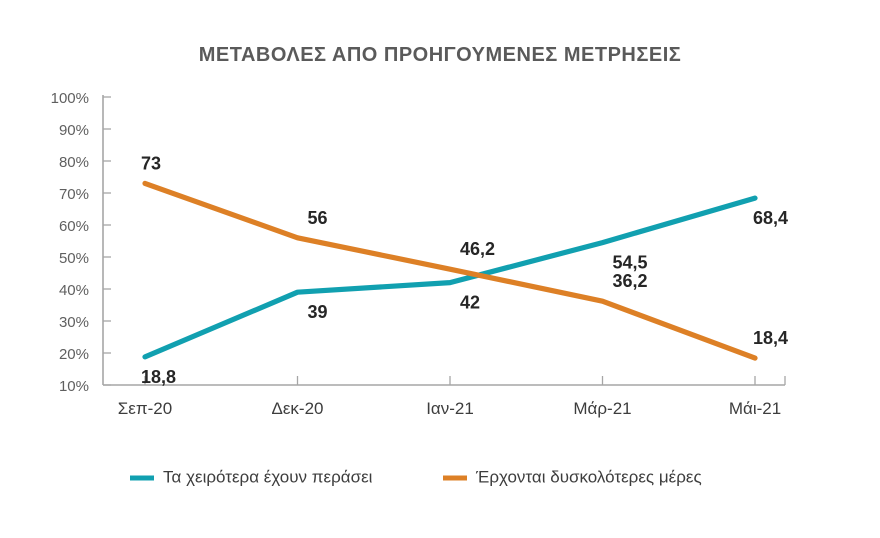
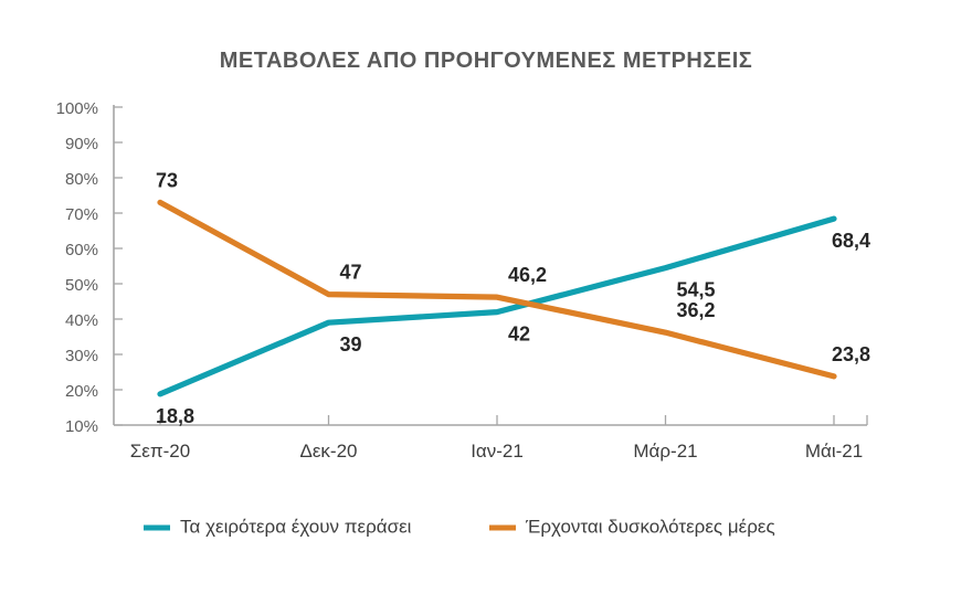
Έρχονται δυσκολότερες μέρες/Δεκ-20: 56 -> 47
Έρχονται δυσκολότερες μέρες/Μάι-21: 18,4 -> 23,8
